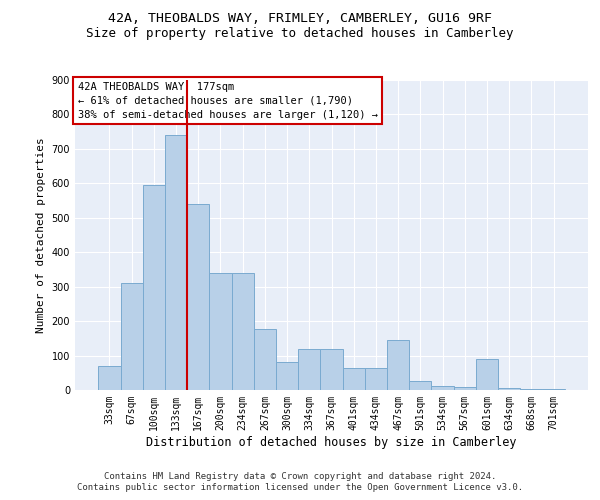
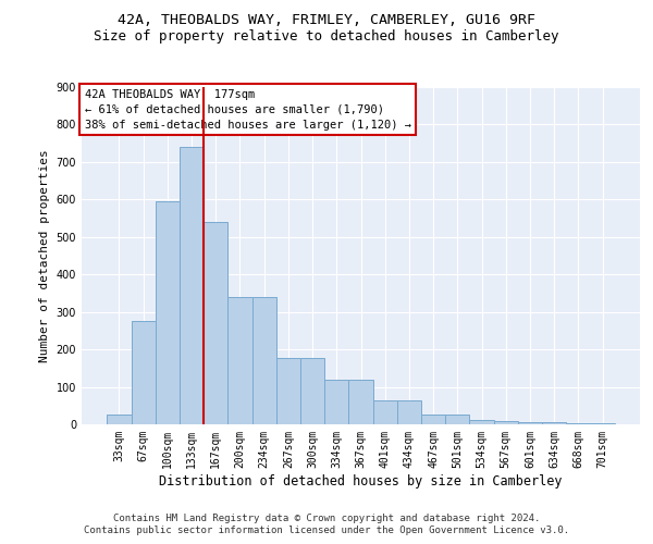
33sqm: 70 -> 25
67sqm: 310 -> 275
300sqm: 80 -> 178
467sqm: 145 -> 25
601sqm: 90 -> 7
